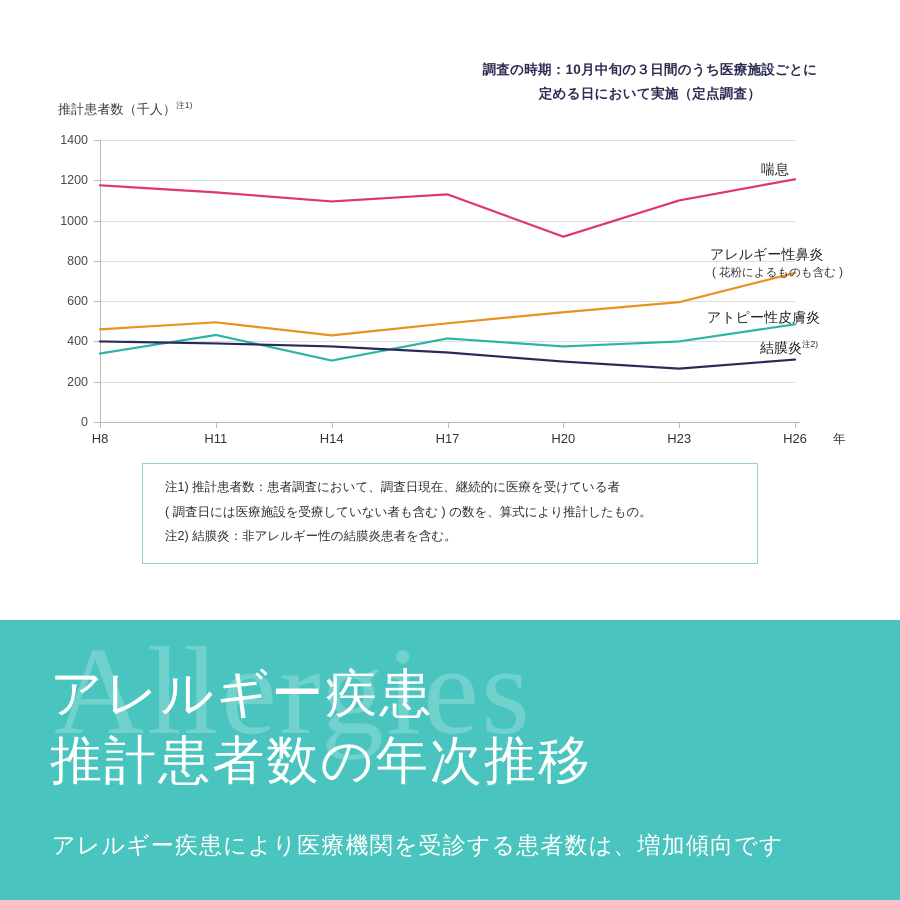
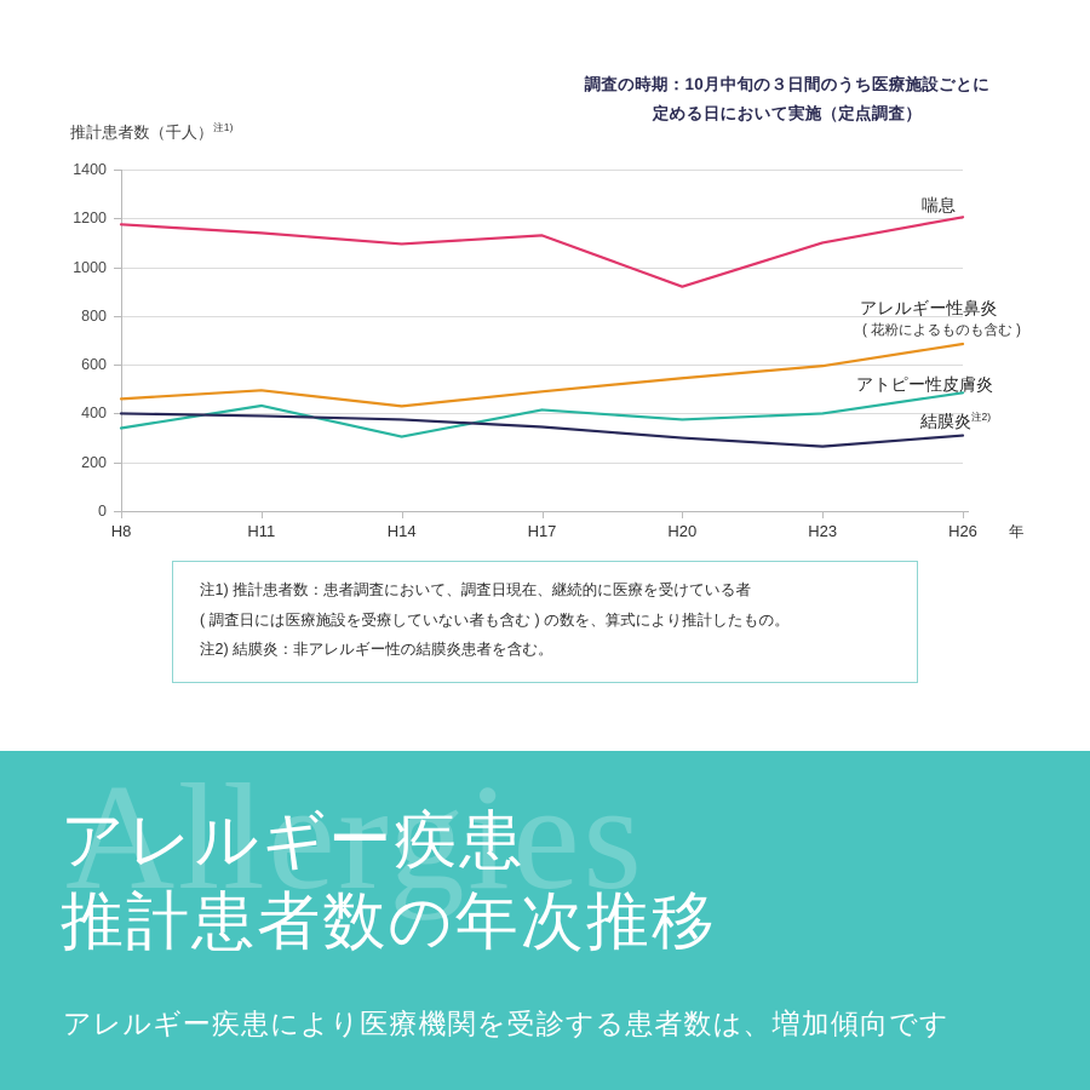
アレルギー性鼻炎/H26: 740 -> 680
